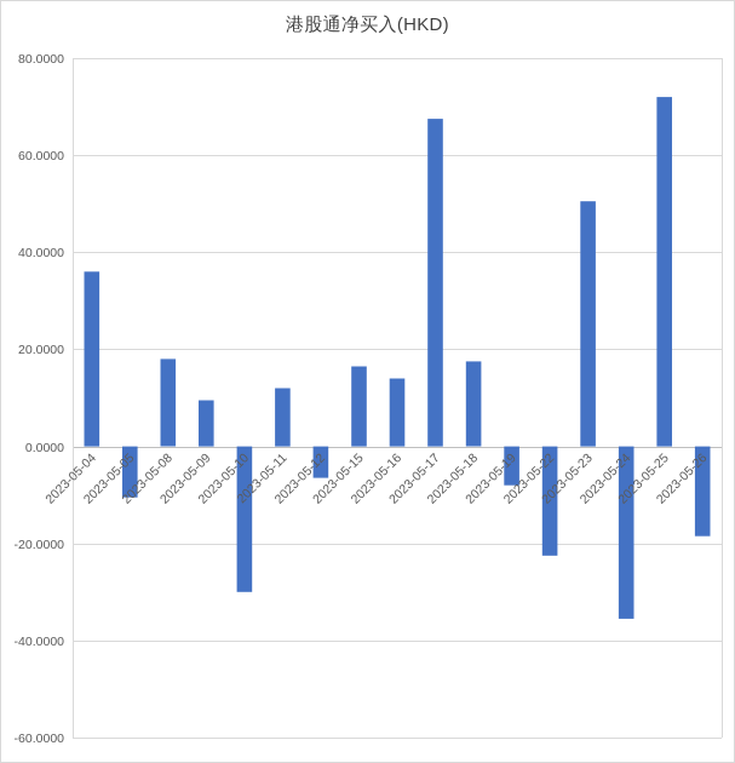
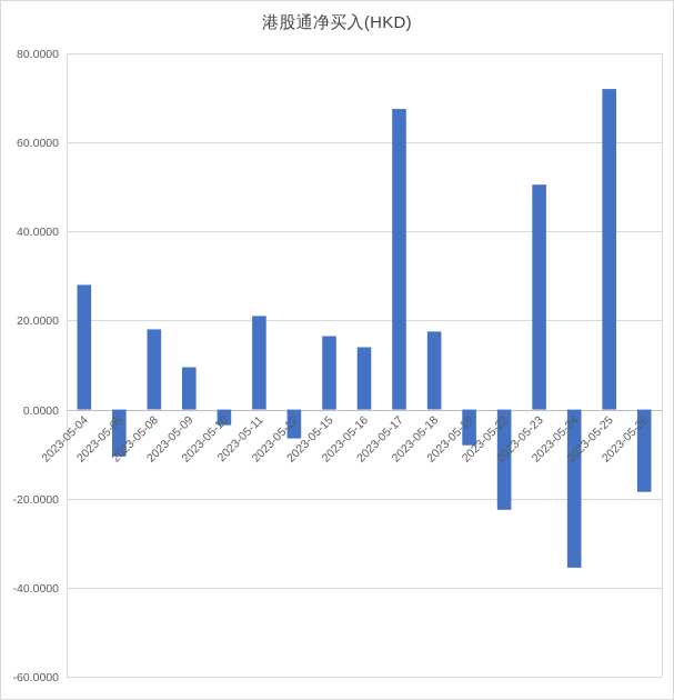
2023-05-04: 36 -> 28
2023-05-10: -30 -> -4
2023-05-11: 12 -> 21
